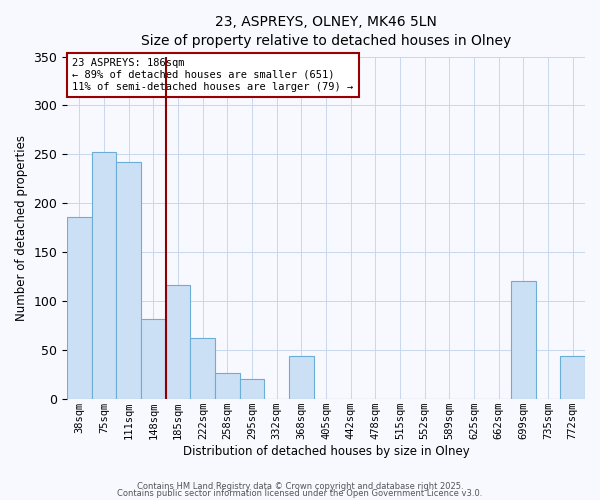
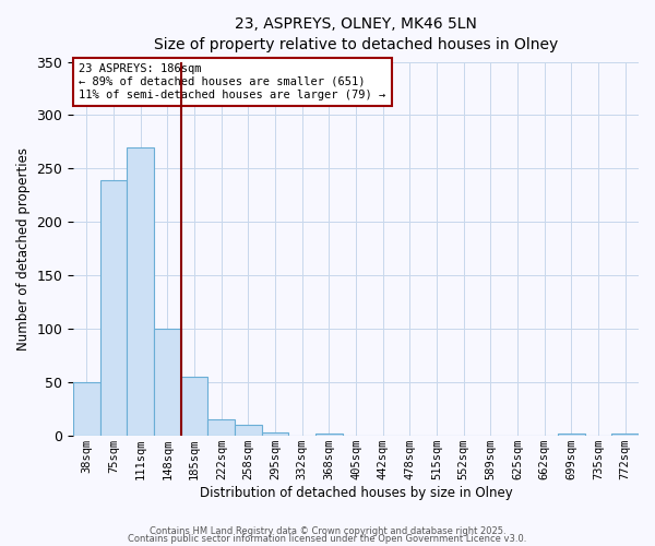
38sqm: 186 -> 50
75sqm: 252 -> 239
111sqm: 242 -> 270
148sqm: 82 -> 100
185sqm: 116 -> 55
222sqm: 62 -> 15
258sqm: 26 -> 10
295sqm: 20 -> 3
368sqm: 44 -> 2
699sqm: 120 -> 2
772sqm: 44 -> 2
